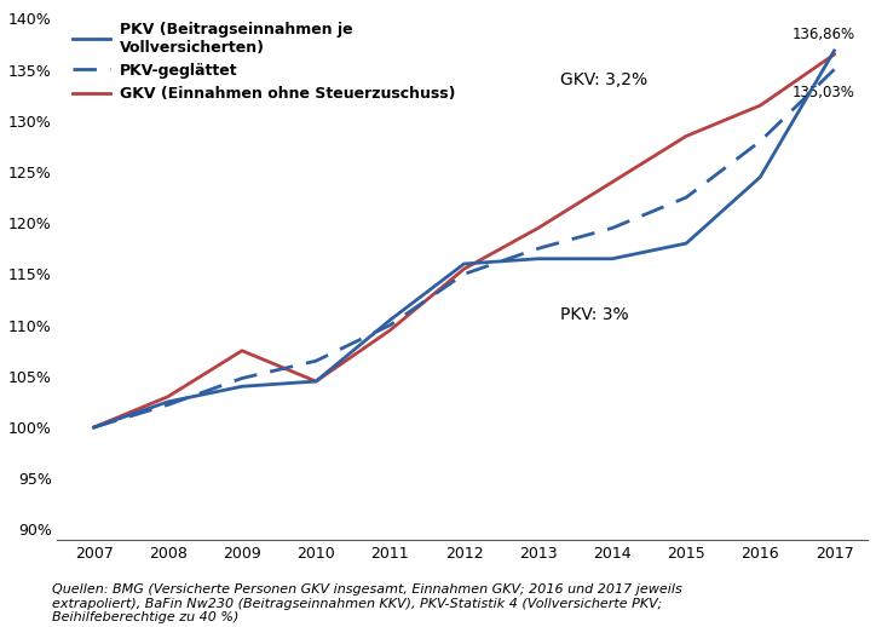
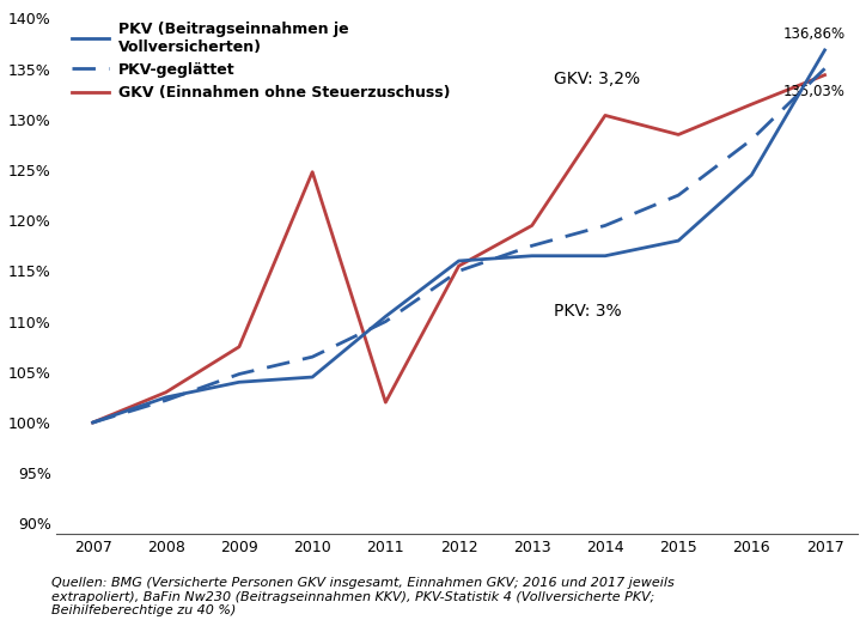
GKV (Einnahmen ohne Steuerzuschuss)/2010: 104.5% -> 124.8%
GKV (Einnahmen ohne Steuerzuschuss)/2011: 109.5% -> 102.0%
GKV (Einnahmen ohne Steuerzuschuss)/2014: 124.0% -> 130.4%
GKV (Einnahmen ohne Steuerzuschuss)/2017: 136.5% -> 134.4%
